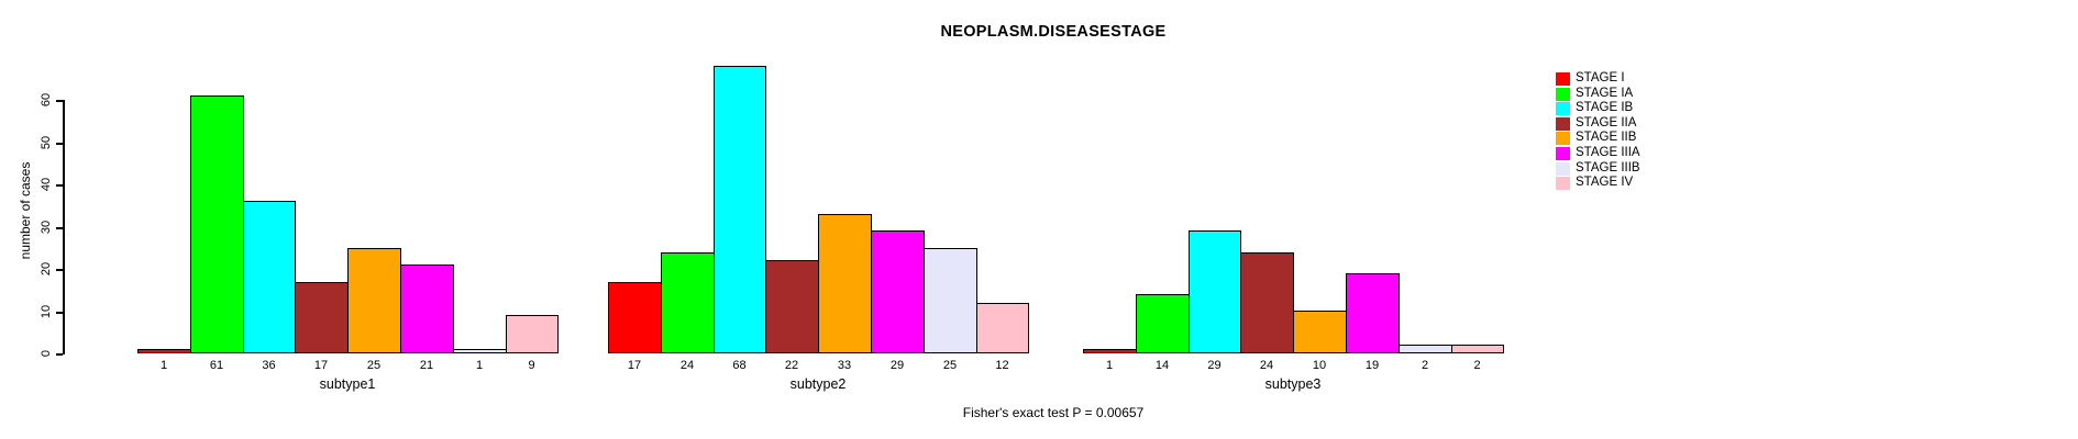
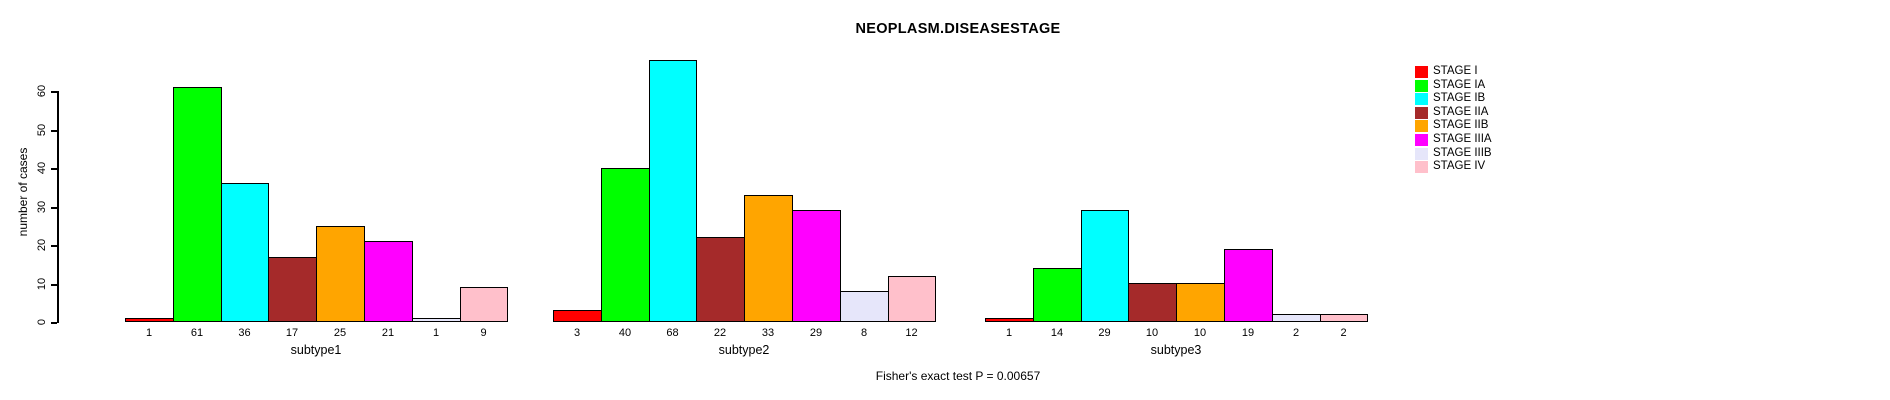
STAGE I/subtype2: 17 -> 3
STAGE IA/subtype2: 24 -> 40
STAGE IIIB/subtype2: 25 -> 8
STAGE IIA/subtype3: 24 -> 10
